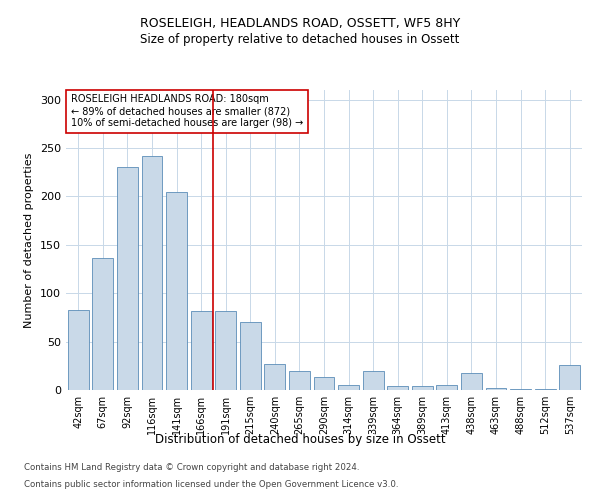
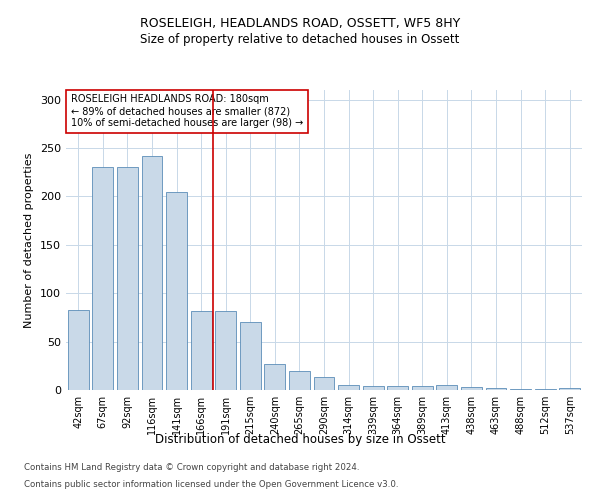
67sqm: 136 -> 230
339sqm: 20 -> 4
438sqm: 18 -> 3
537sqm: 26 -> 2
